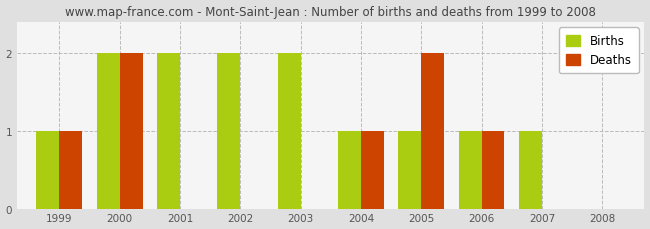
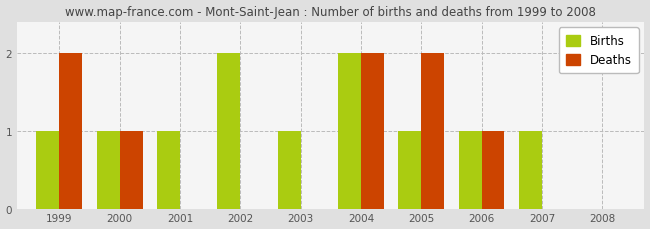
Deaths/1999: 1 -> 2
Births/2000: 2 -> 1
Deaths/2000: 2 -> 1
Births/2001: 2 -> 1
Births/2003: 2 -> 1
Births/2004: 1 -> 2
Deaths/2004: 1 -> 2
